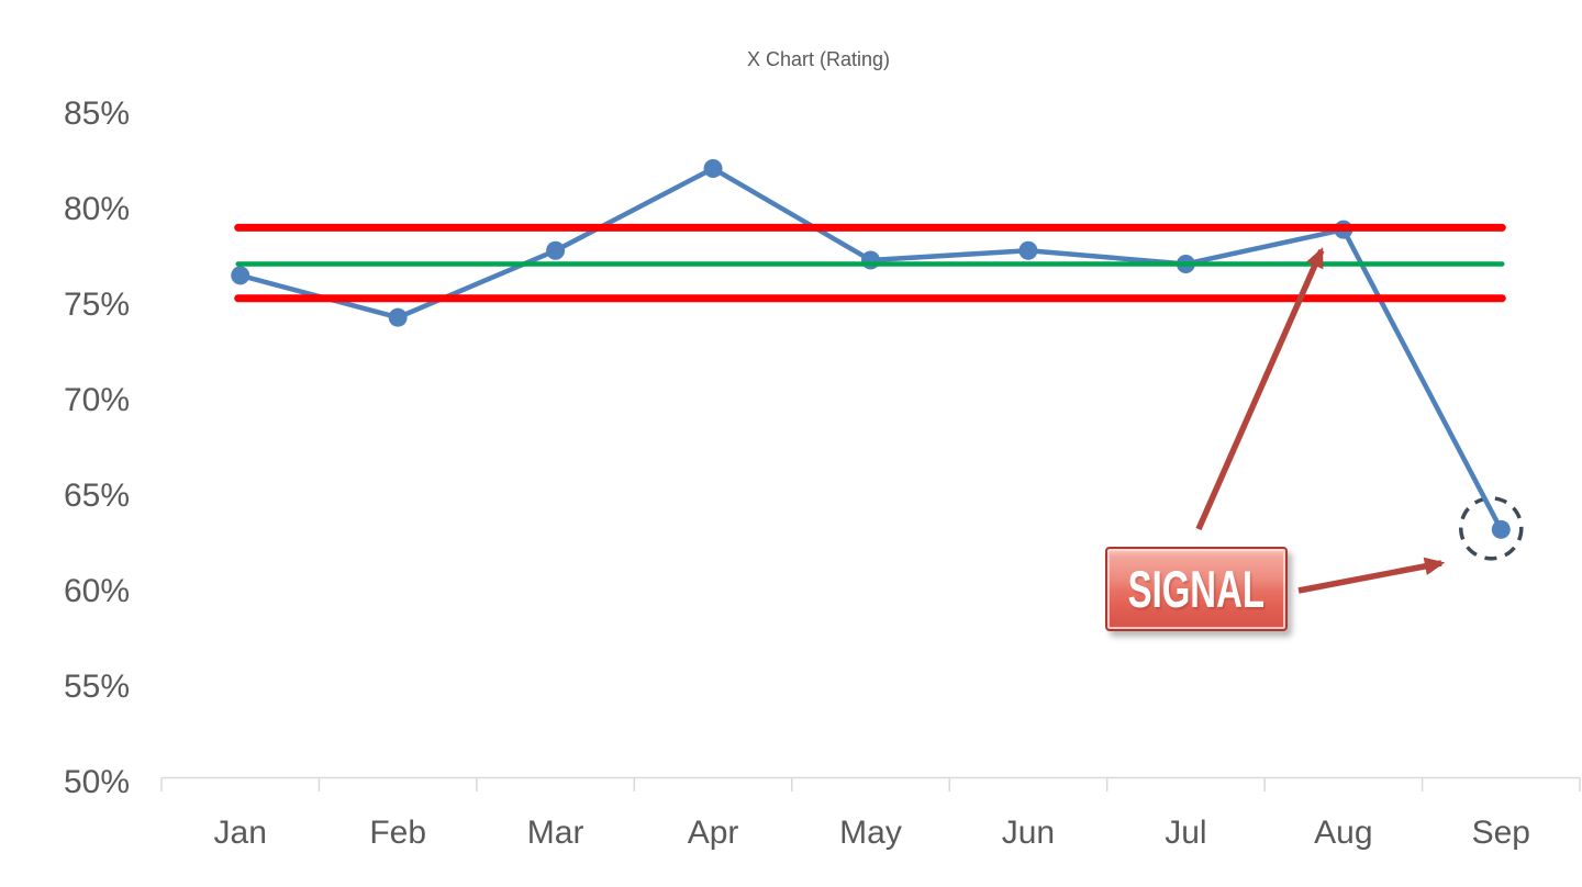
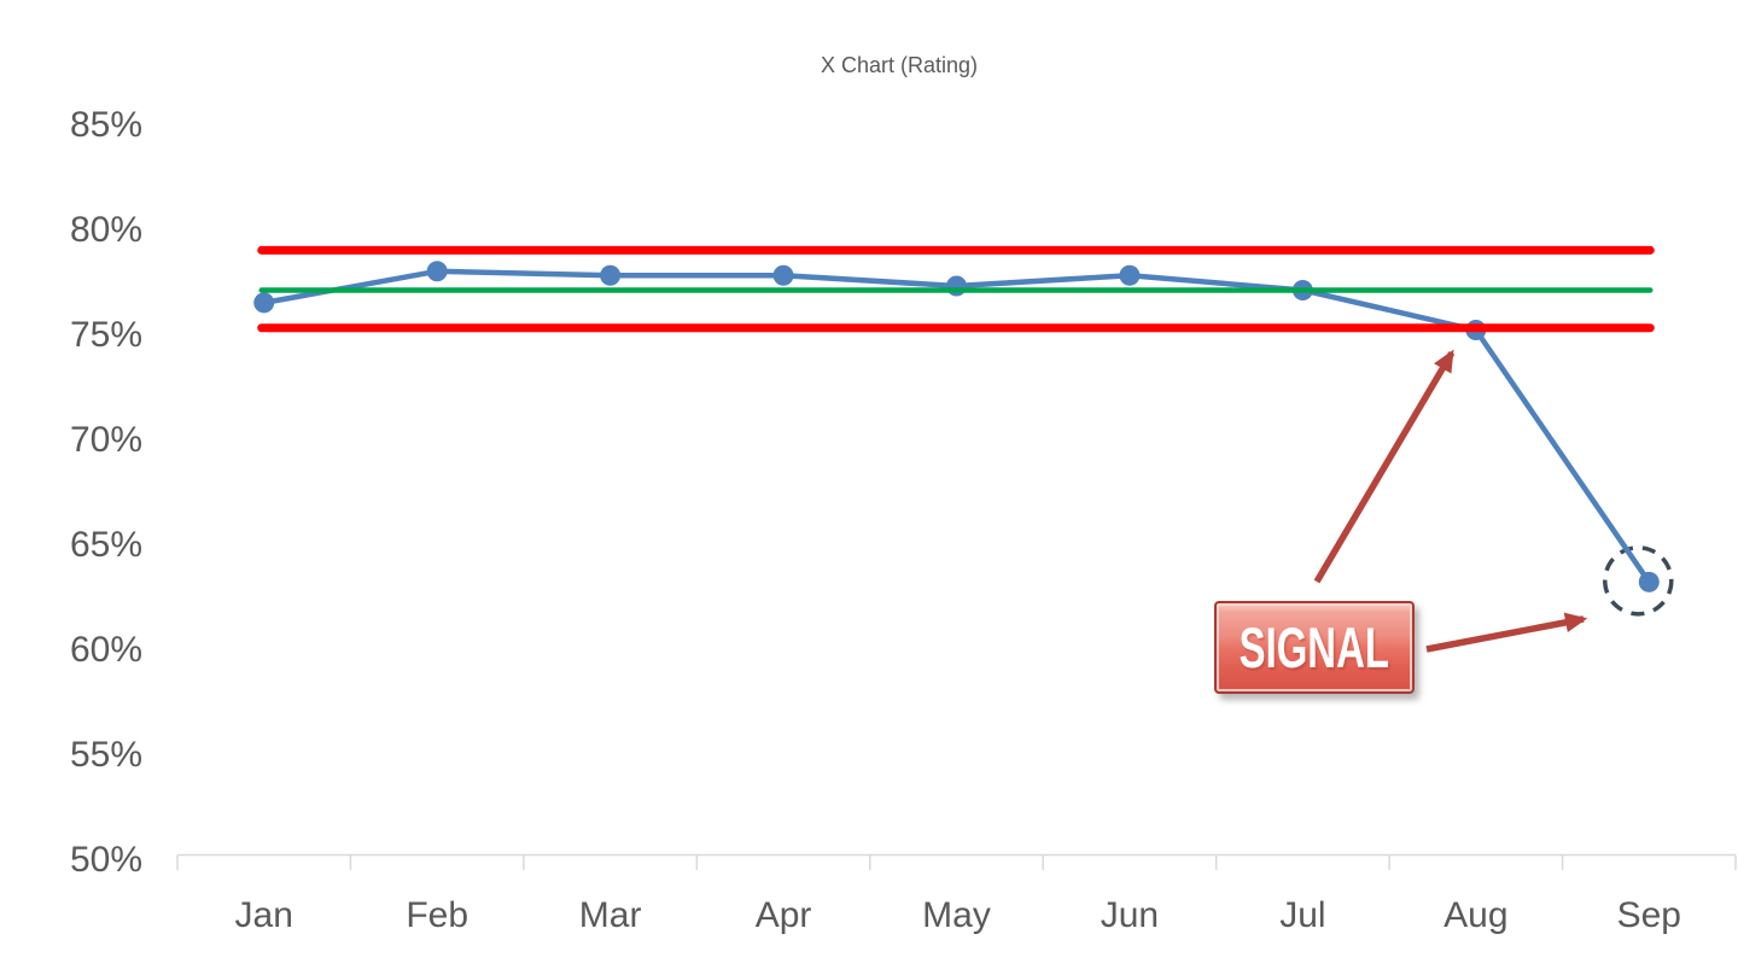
Feb: 74.3% -> 78.0%
Apr: 82.1% -> 77.8%
Aug: 78.9% -> 75.2%
